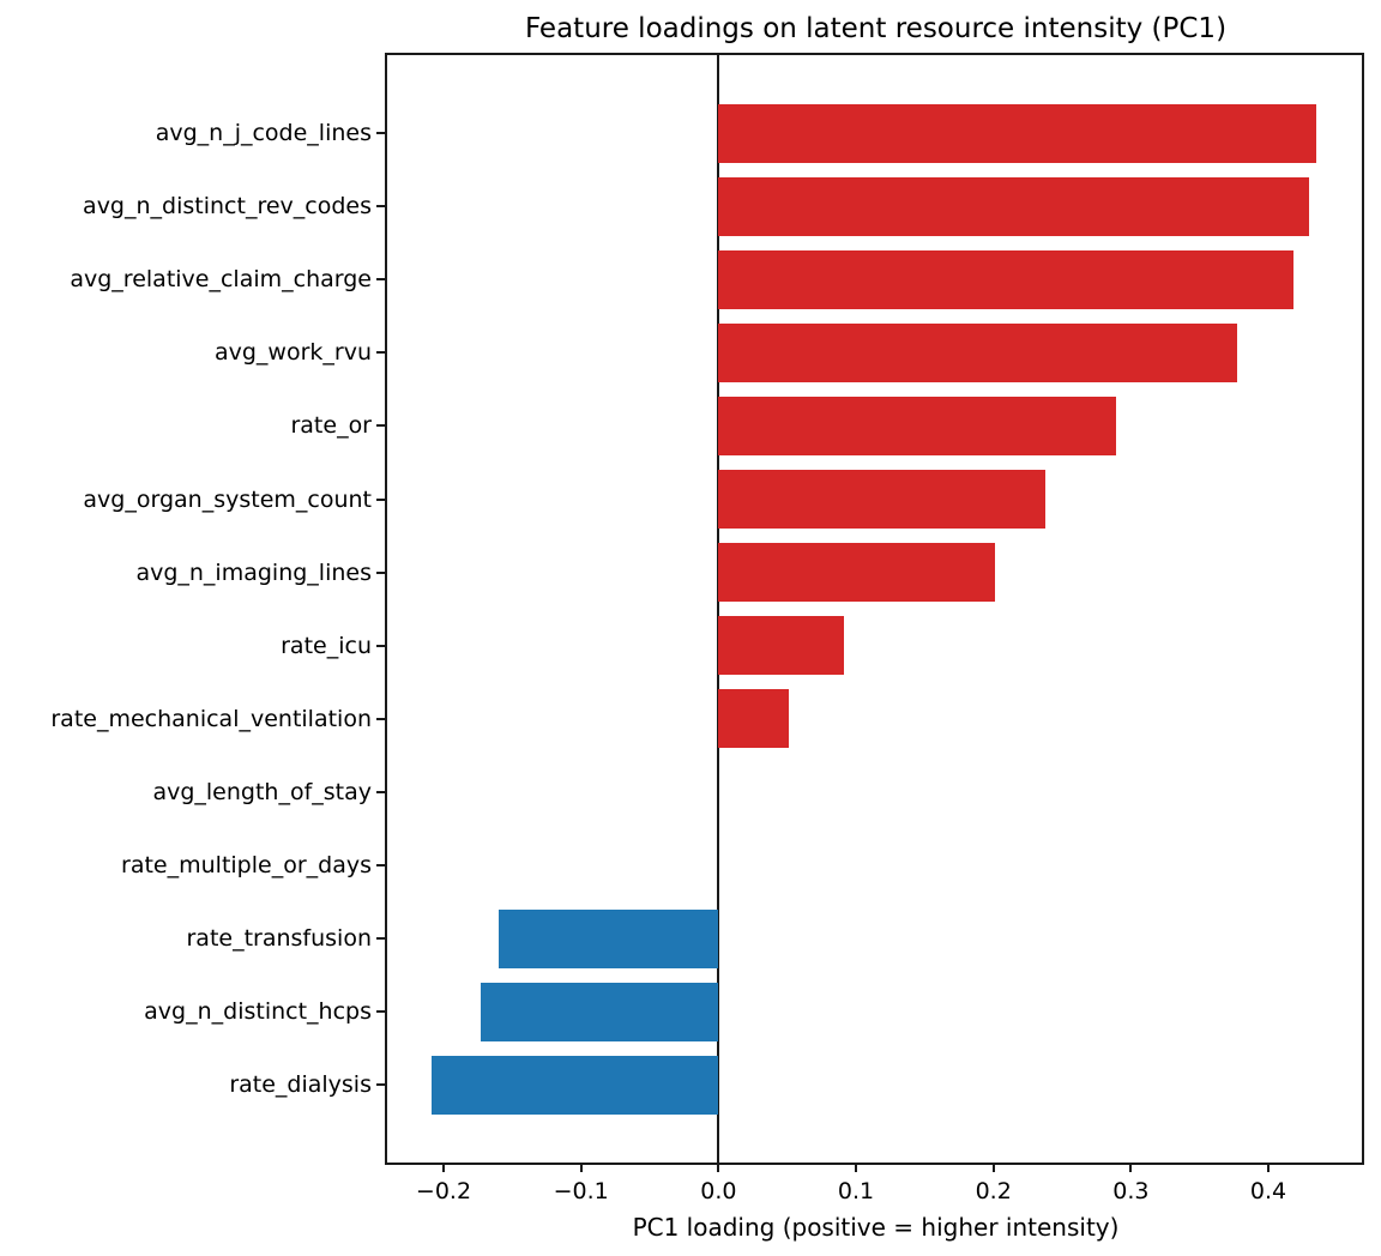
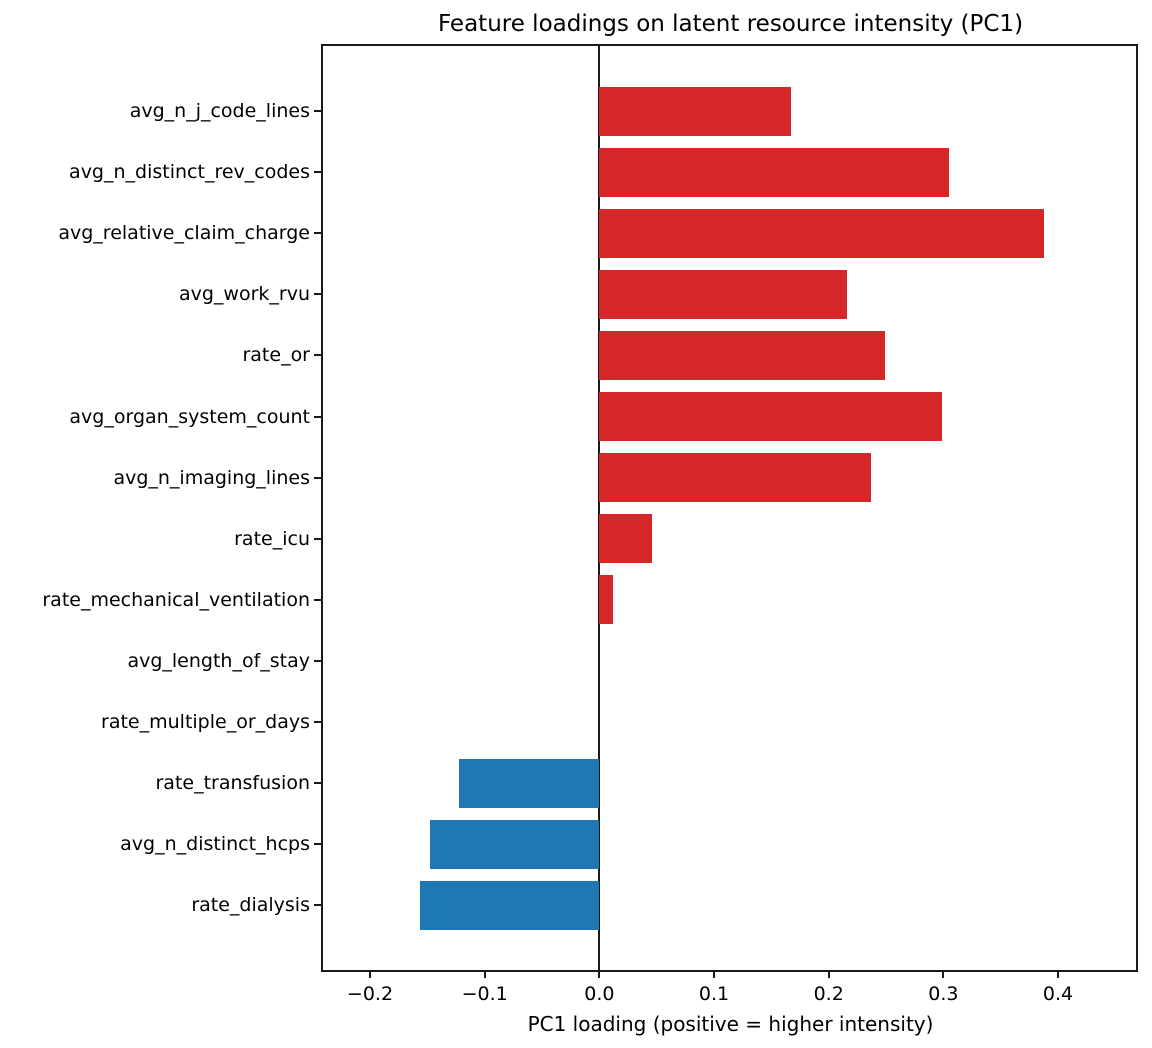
avg_n_j_code_lines: 0.435 -> 0.167
avg_n_distinct_rev_codes: 0.430 -> 0.305
avg_relative_claim_charge: 0.418 -> 0.388
avg_work_rvu: 0.377 -> 0.216
rate_or: 0.289 -> 0.249
avg_organ_system_count: 0.238 -> 0.299
avg_n_imaging_lines: 0.201 -> 0.237
rate_icu: 0.091 -> 0.046
rate_mechanical_ventilation: 0.051 -> 0.012
rate_transfusion: -0.160 -> -0.122
avg_n_distinct_hcps: -0.173 -> -0.148
rate_dialysis: -0.209 -> -0.156
